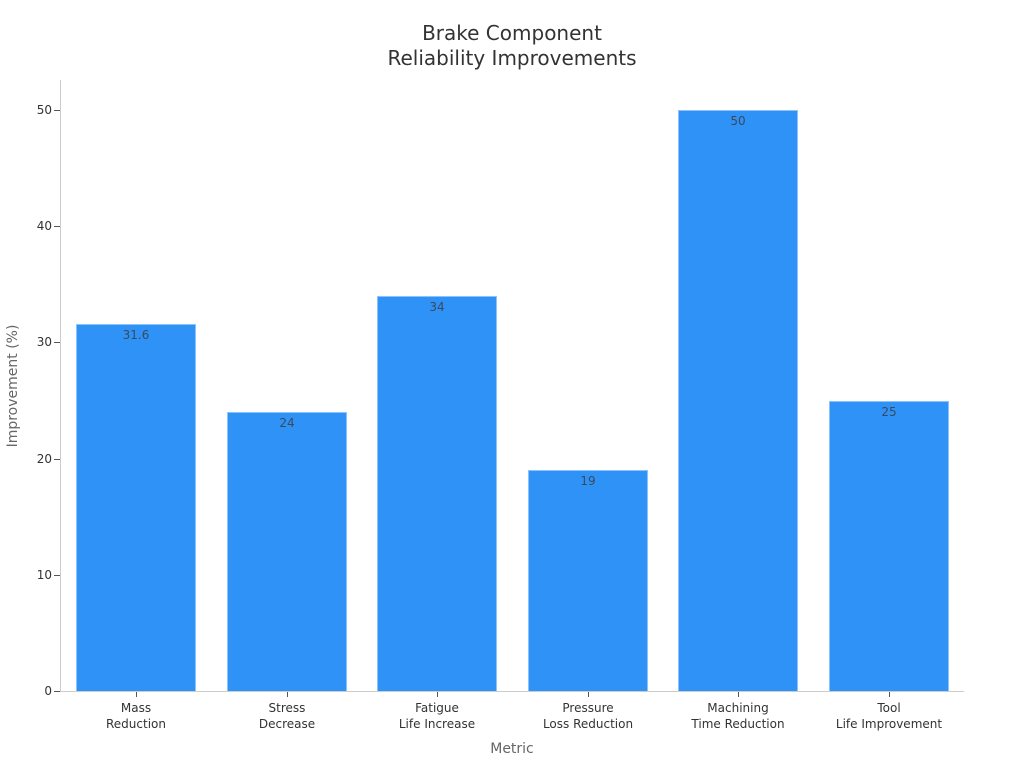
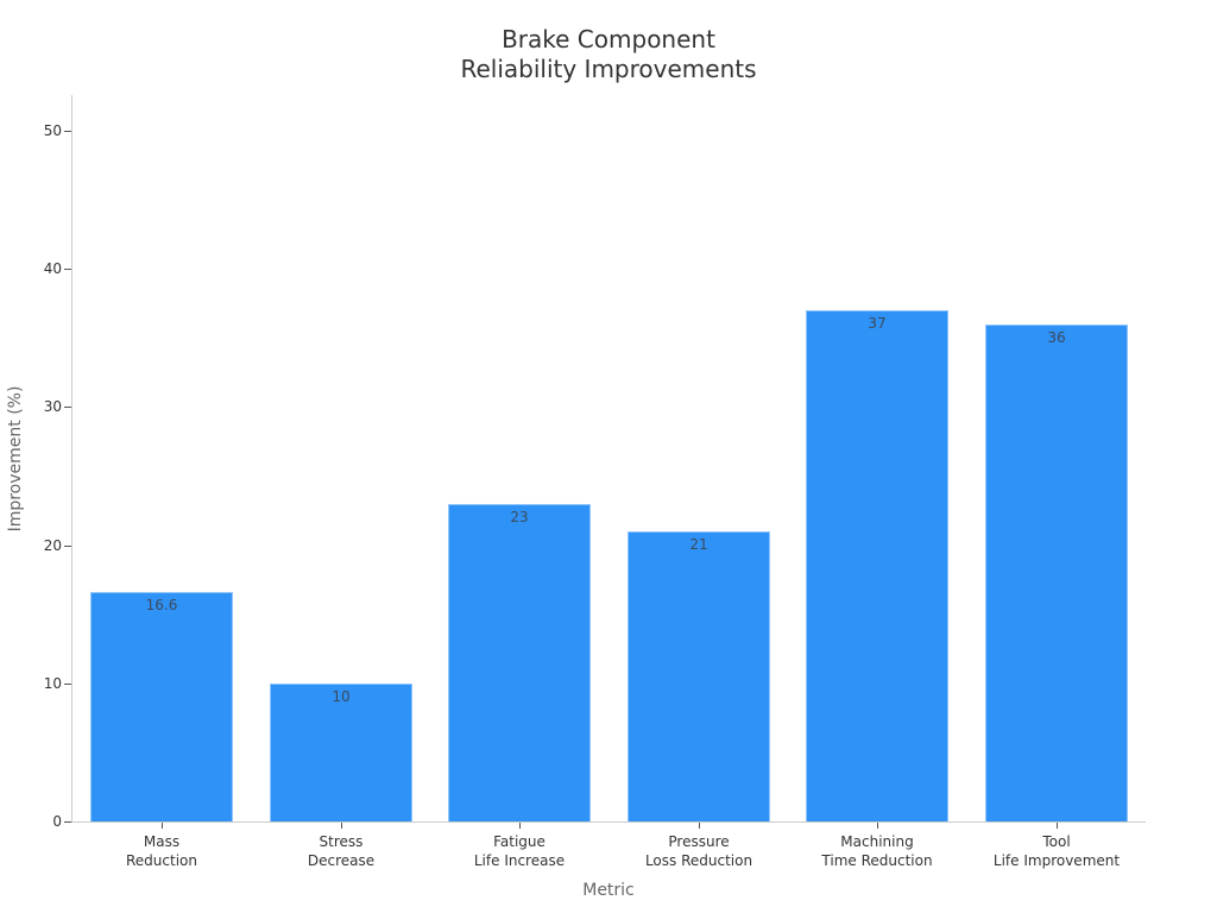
Mass Reduction: 31.6 -> 16.6
Stress Decrease: 24 -> 10
Fatigue Life Increase: 34 -> 23
Pressure Loss Reduction: 19 -> 21
Machining Time Reduction: 50 -> 37
Tool Life Improvement: 25 -> 36
